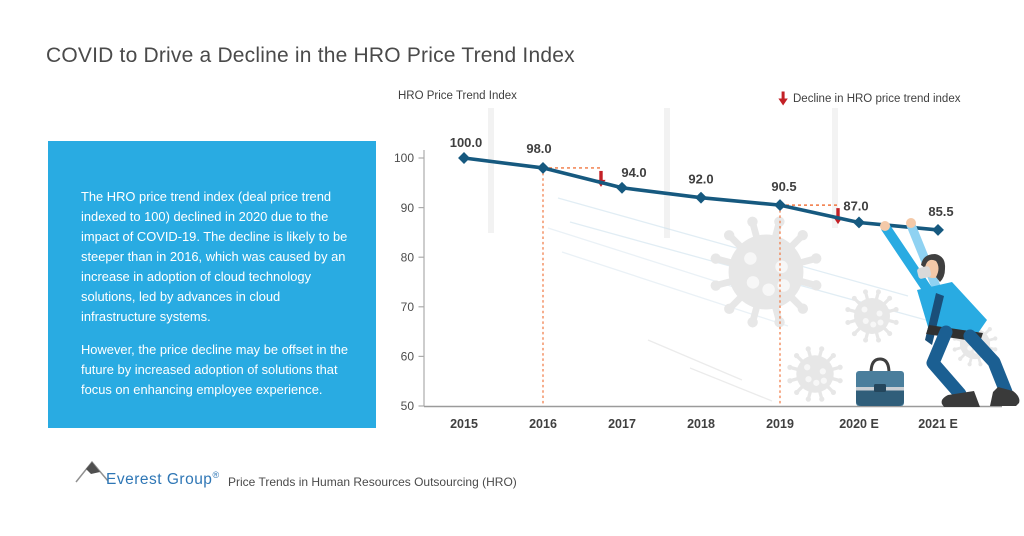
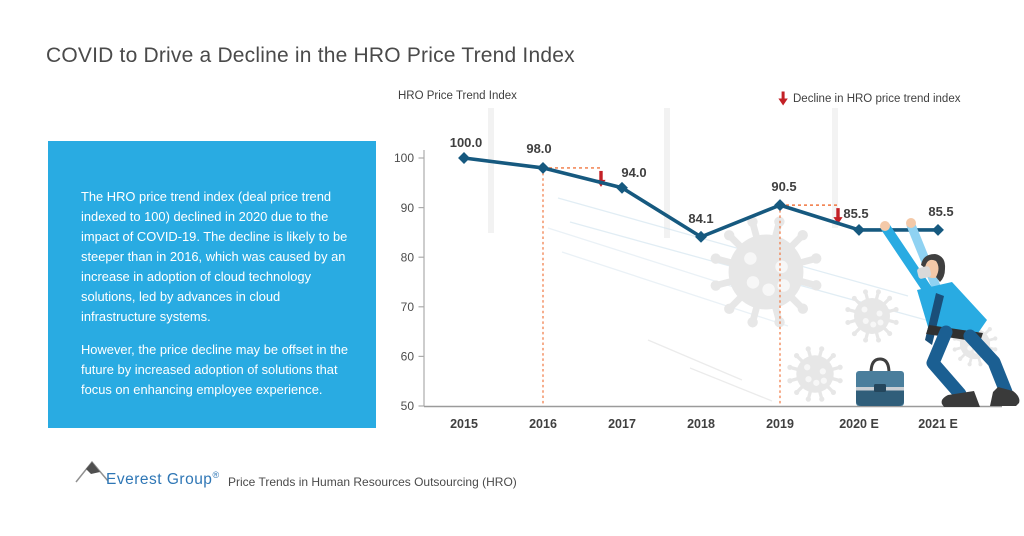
2018: 92.0 -> 84.1
2020 E: 87.0 -> 85.5
